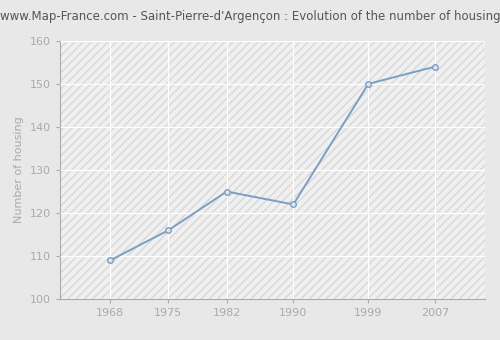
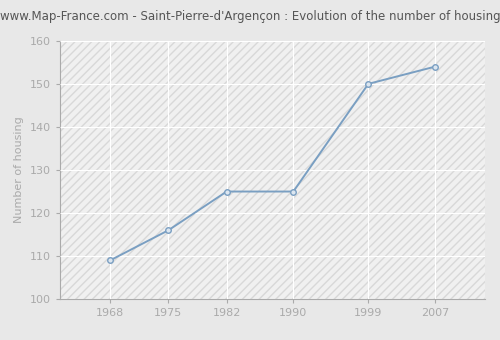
1990: 122 -> 125
